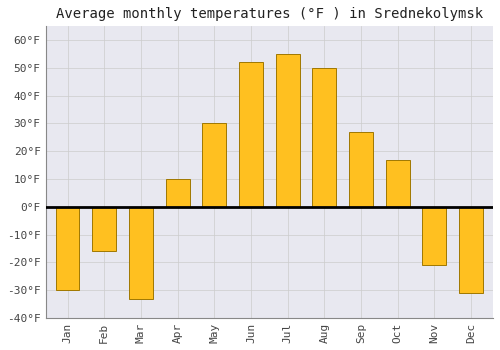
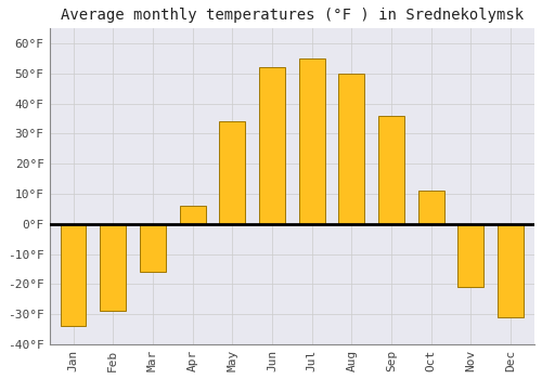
Jan: -30°F -> -34°F
Feb: -16°F -> -29°F
Mar: -33°F -> -16°F
Apr: 10°F -> 6°F
May: 30°F -> 34°F
Sep: 27°F -> 36°F
Oct: 17°F -> 11°F
